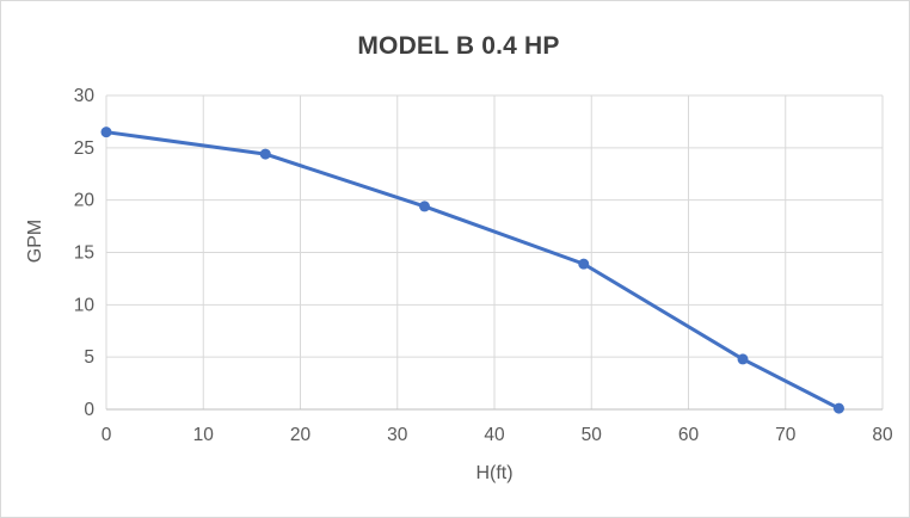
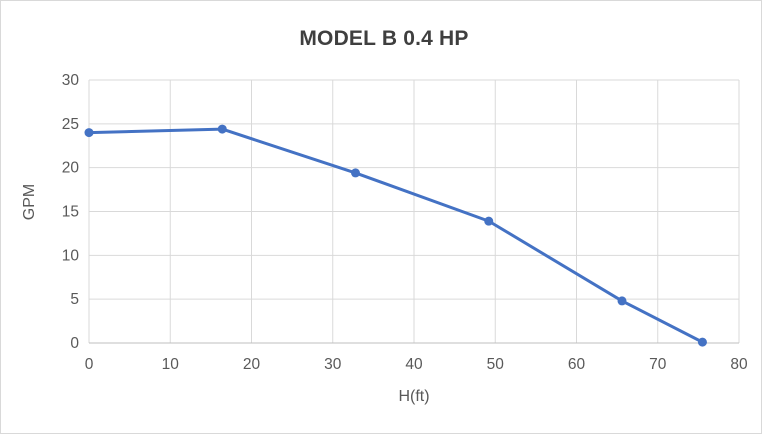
0: 26 -> 24
